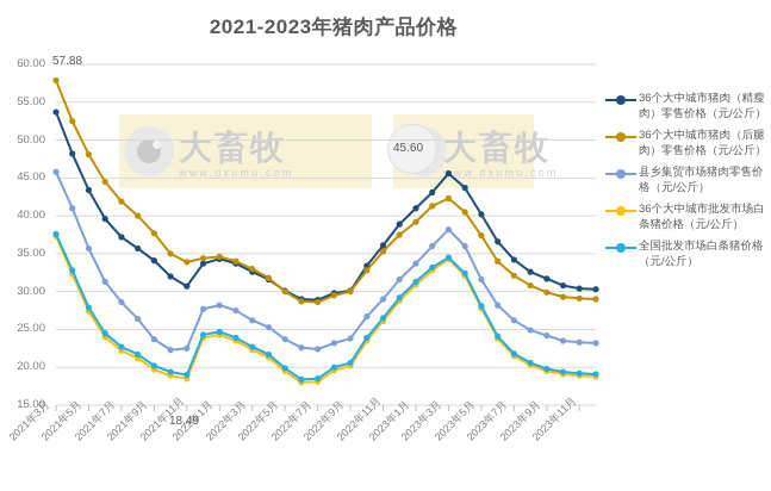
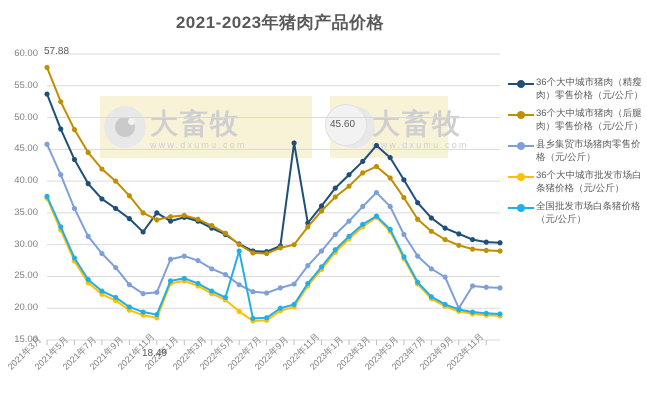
36个大中城市猪肉（精瘦肉）零售价格（元/公斤）/2021年11月: 31 -> 35
全国批发市场白条猪价格（元/公斤）/2022年5月: 20 -> 29
36个大中城市猪肉（精瘦肉）零售价格（元/公斤）/2022年9月: 30 -> 46
县乡集贸市场猪肉零售价格（元/公斤）/2023年9月: 24 -> 20
